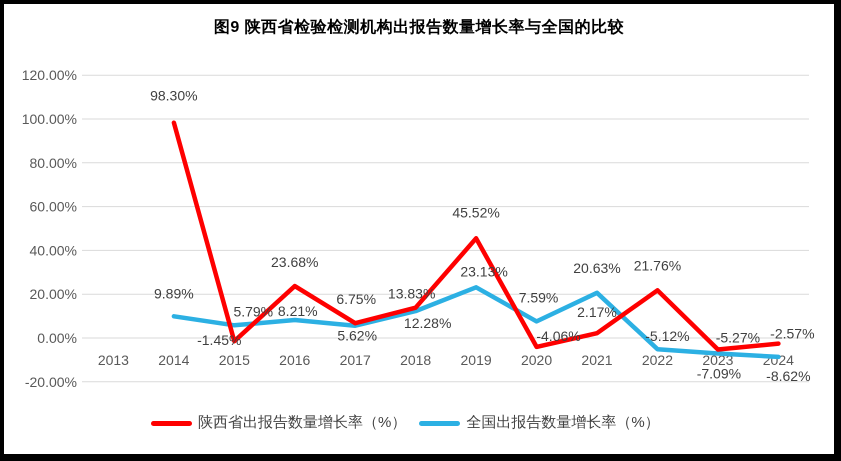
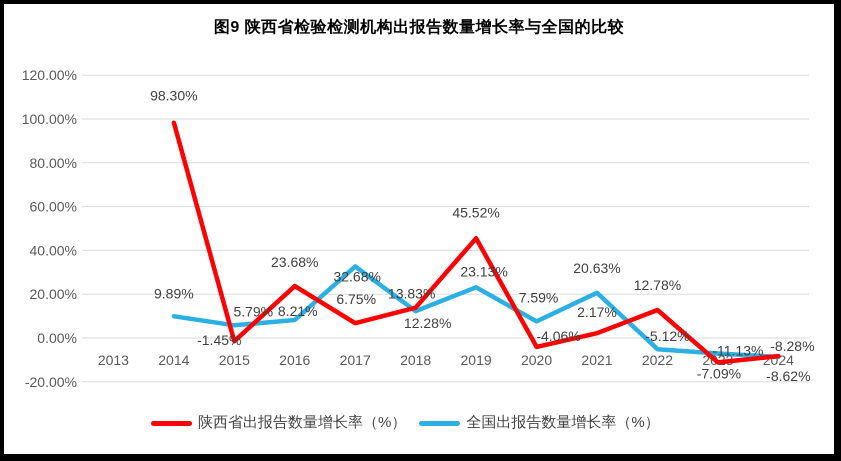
全国出报告数量增长率（%）/2017: 5.62% -> 32.68%
陕西省出报告数量增长率（%）/2022: 21.76% -> 12.78%
陕西省出报告数量增长率（%）/2023: -5.27% -> -11.13%
陕西省出报告数量增长率（%）/2024: -2.57% -> -8.28%
